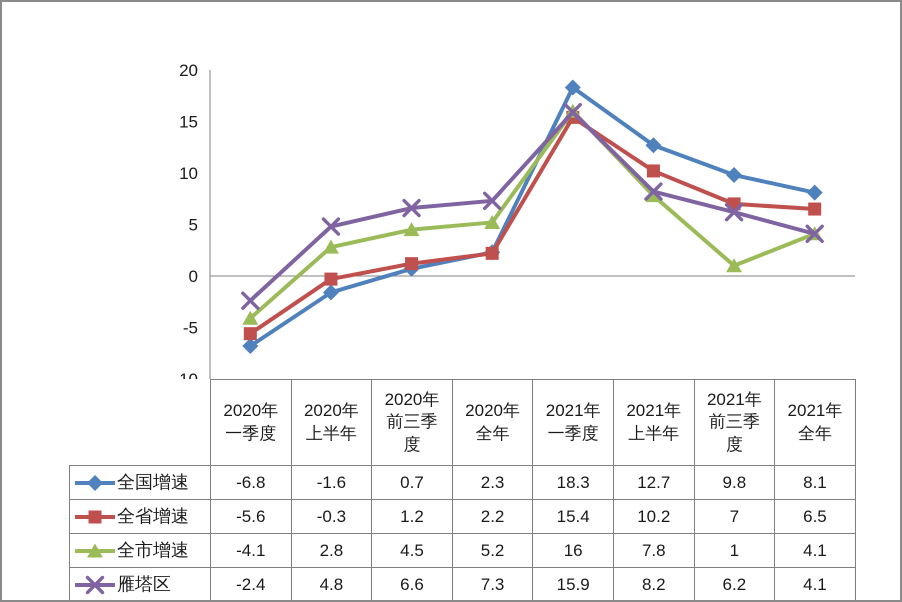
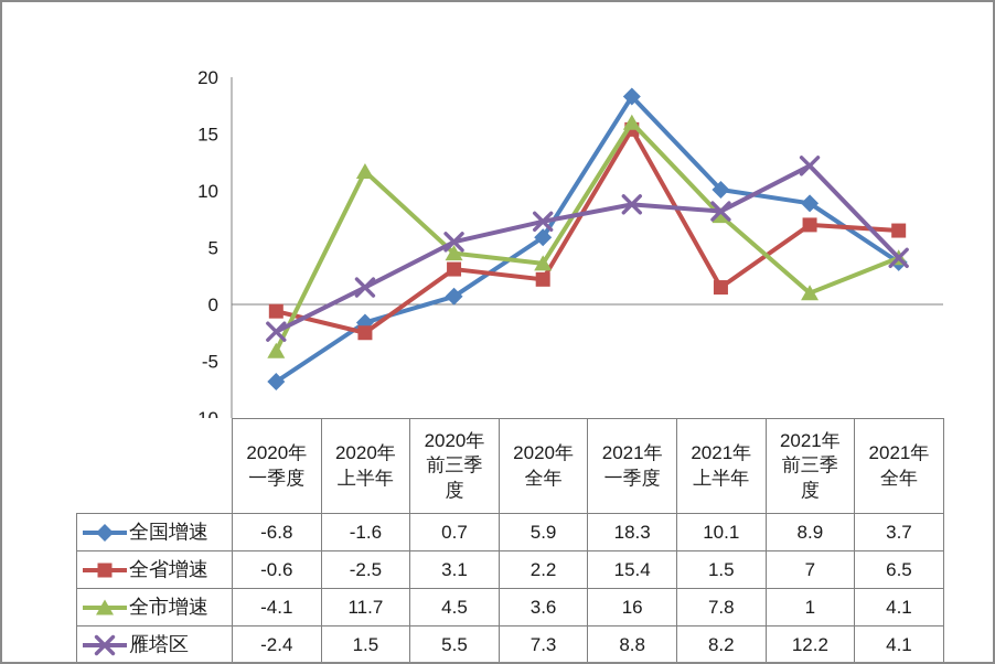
全省增速/2020年一季度: -5.6 -> -0.6
全省增速/2020年上半年: -0.3 -> -2.5
全市增速/2020年上半年: 2.8 -> 11.7
雁塔区/2020年上半年: 4.8 -> 1.5
全省增速/2020年前三季度: 1.2 -> 3.1
雁塔区/2020年前三季度: 6.6 -> 5.5
全国增速/2020年全年: 2.3 -> 5.9
全市增速/2020年全年: 5.2 -> 3.6
雁塔区/2021年一季度: 15.9 -> 8.8
全国增速/2021年上半年: 12.7 -> 10.1
全省增速/2021年上半年: 10.2 -> 1.5
全国增速/2021年前三季度: 9.8 -> 8.9
雁塔区/2021年前三季度: 6.2 -> 12.2
全国增速/2021年全年: 8.1 -> 3.7
